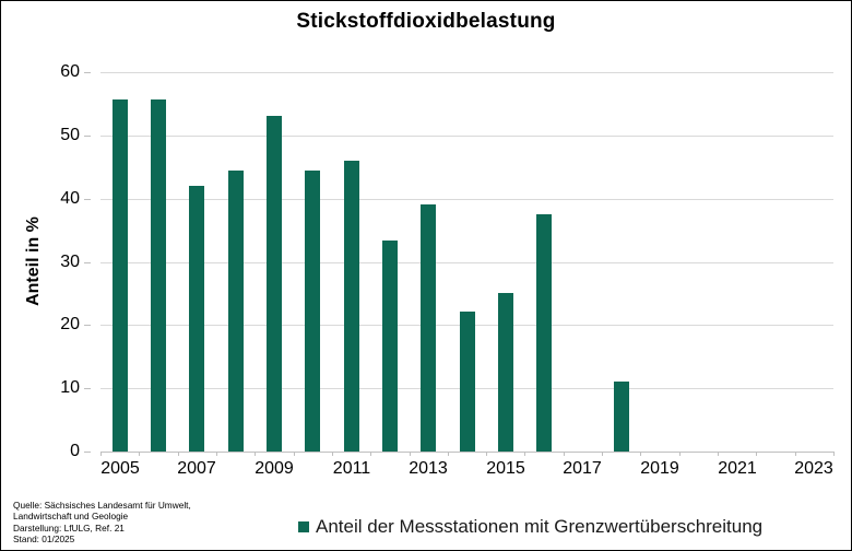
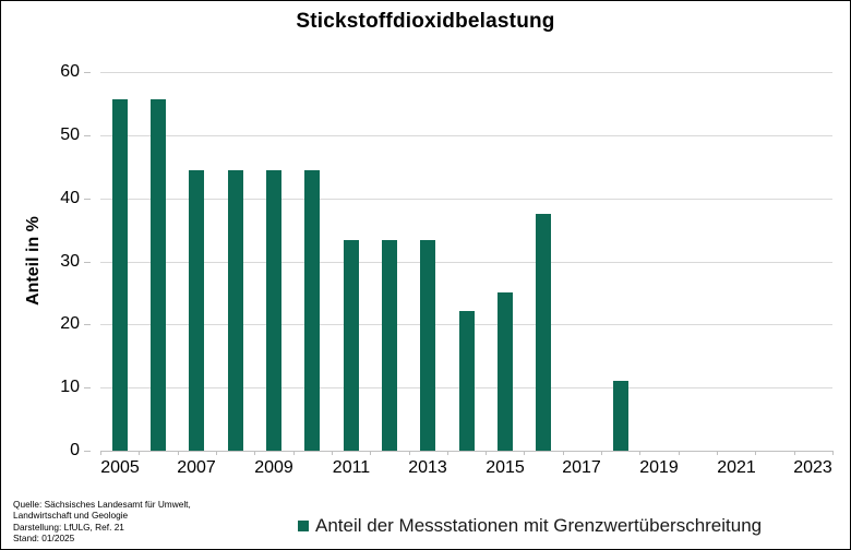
2007: 42 -> 44
2009: 53 -> 44
2011: 46 -> 33
2013: 39 -> 33
